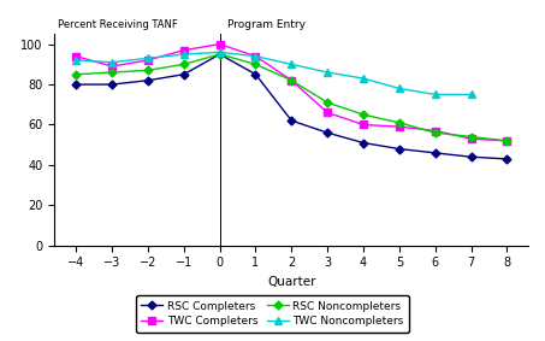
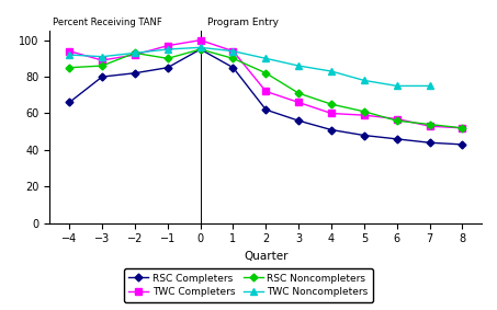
RSC Completers/−4: 80 -> 66
RSC Noncompleters/−2: 87 -> 93
TWC Completers/2: 82 -> 72
